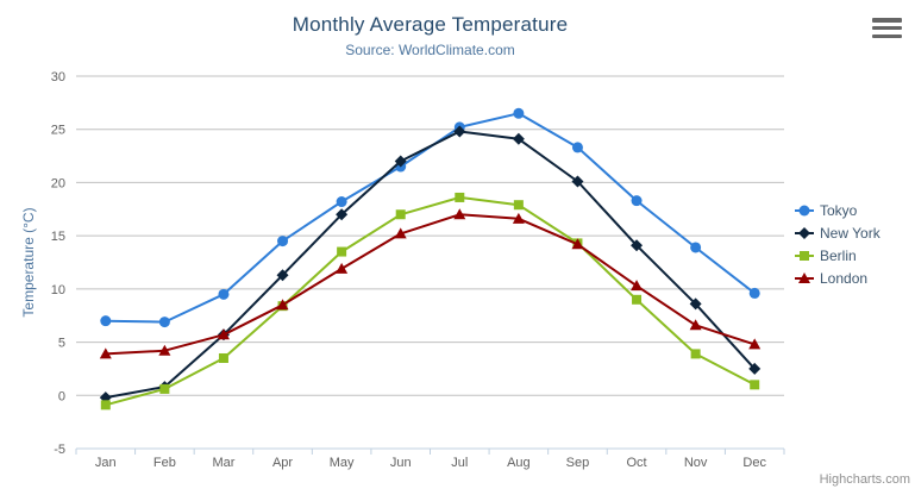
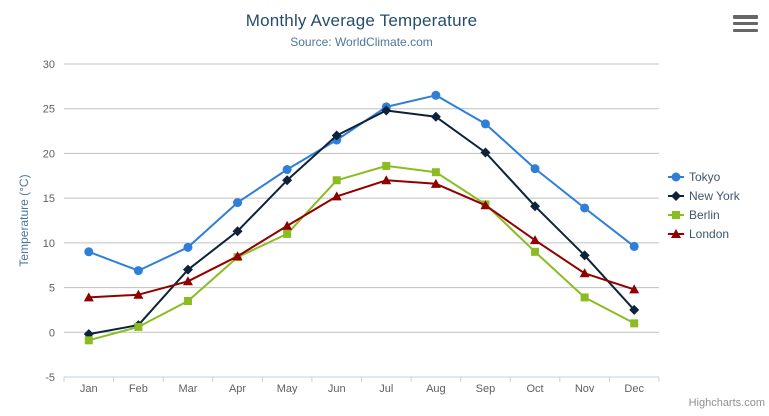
Tokyo/Jan: 7 -> 9
New York/Mar: 6 -> 7
Berlin/May: 14 -> 11
